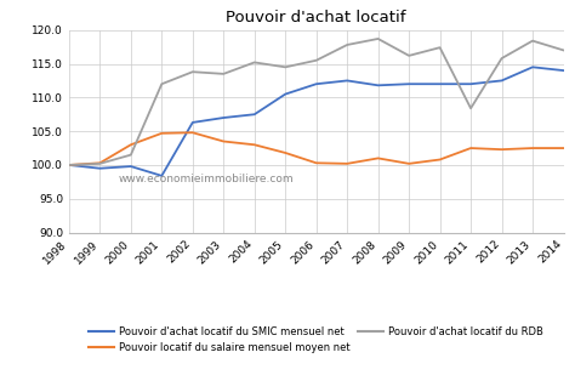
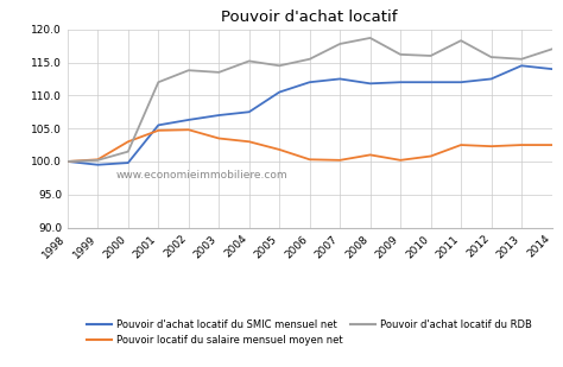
Pouvoir d'achat locatif du SMIC mensuel net/2001: 98.4 -> 105.5
Pouvoir d'achat locatif du RDB/2010: 117.4 -> 116.0
Pouvoir d'achat locatif du RDB/2011: 108.4 -> 118.3
Pouvoir d'achat locatif du RDB/2013: 118.4 -> 115.5
